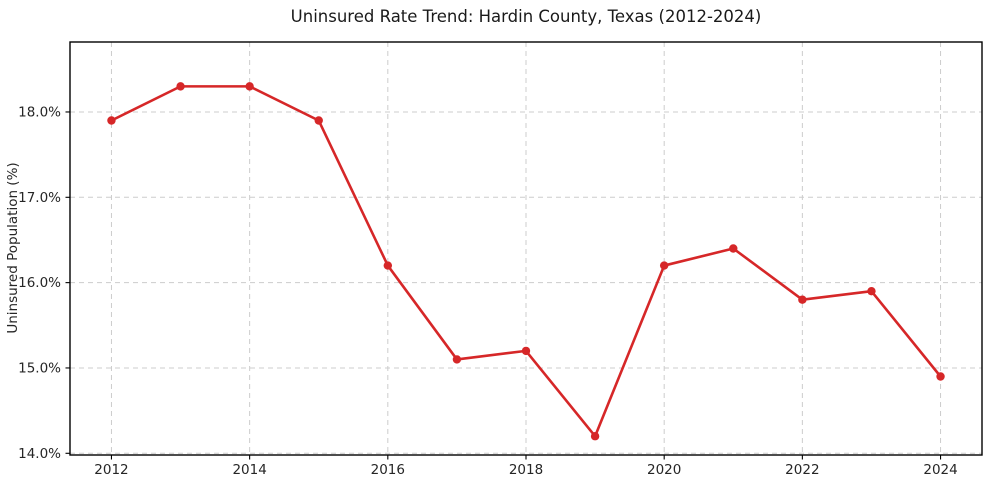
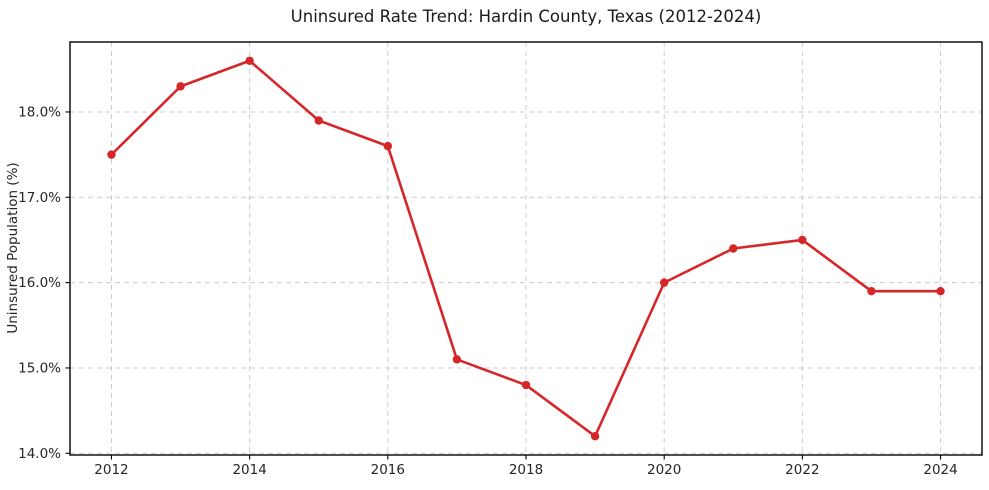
2012: 17.9% -> 17.5%
2014: 18.3% -> 18.6%
2016: 16.2% -> 17.6%
2018: 15.2% -> 14.8%
2020: 16.2% -> 16.0%
2022: 15.8% -> 16.5%
2024: 14.9% -> 15.9%
